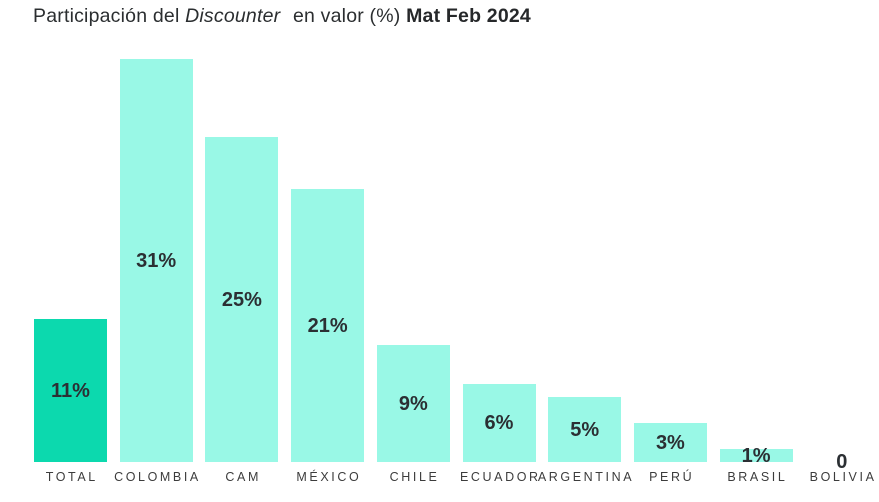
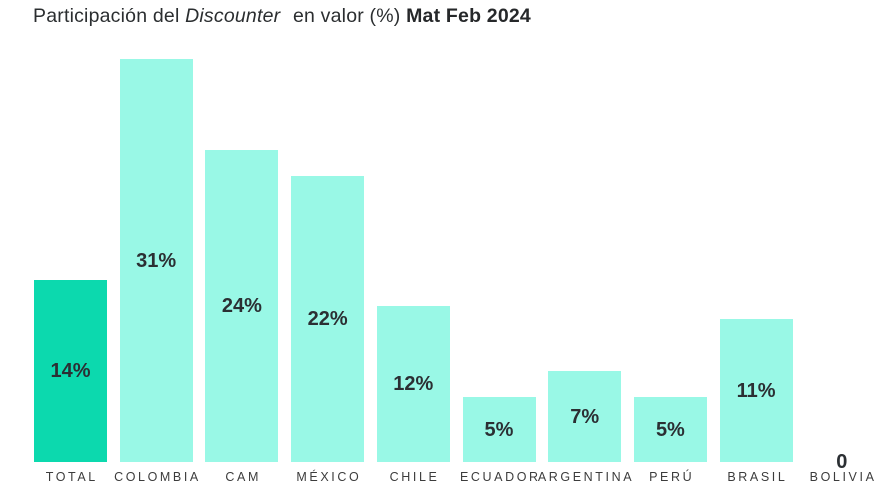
TOTAL: 11% -> 14%
CAM: 25% -> 24%
MÉXICO: 21% -> 22%
CHILE: 9% -> 12%
ECUADOR: 6% -> 5%
ARGENTINA: 5% -> 7%
PERÚ: 3% -> 5%
BRASIL: 1% -> 11%
